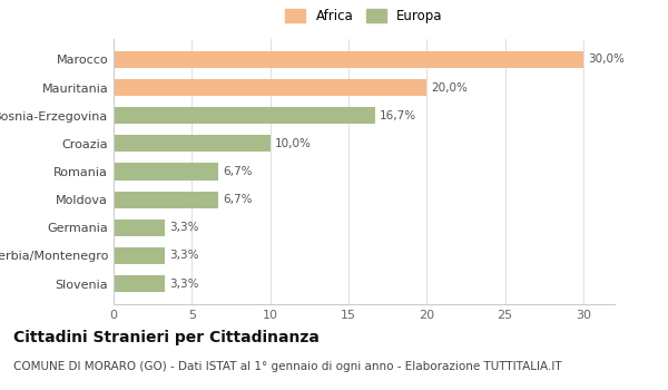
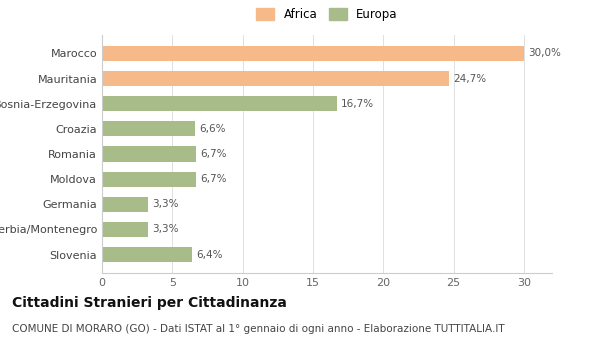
Mauritania: 20,0% -> 24,7%
Croazia: 10,0% -> 6,6%
Slovenia: 3,3% -> 6,4%
